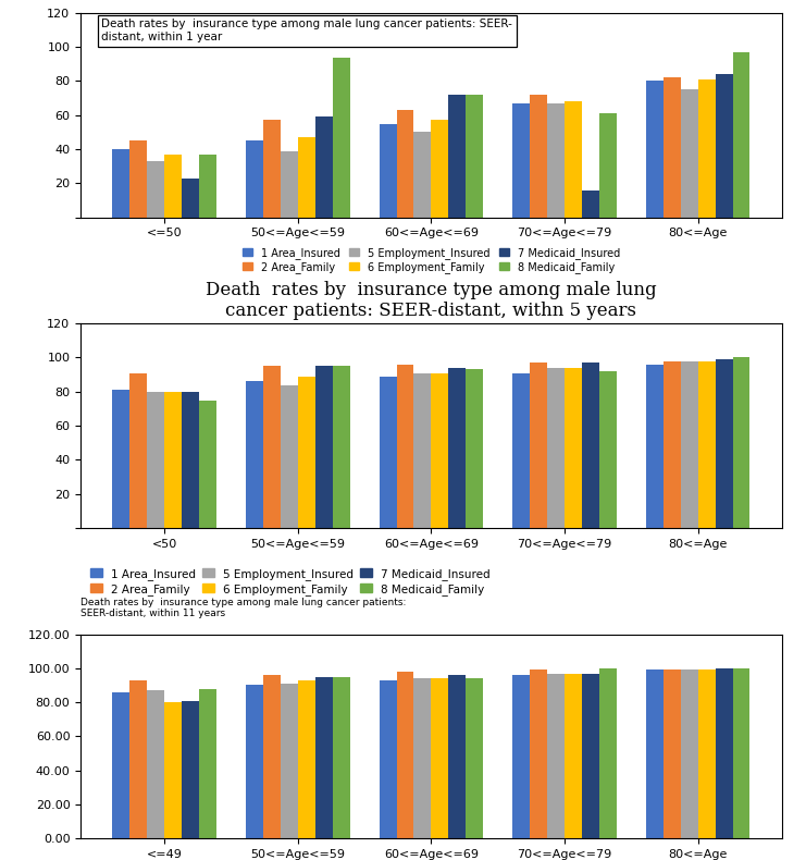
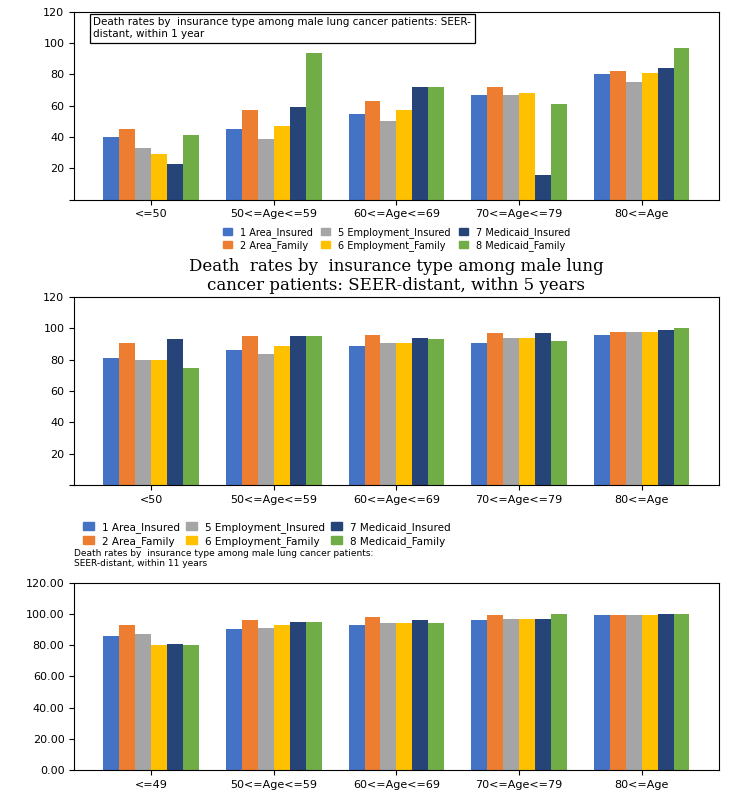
6 Employment_Family/<=50: 37 -> 29
8 Medicaid_Family/<=50: 37 -> 41
7 Medicaid_Insured/<50: 80 -> 93
8 Medicaid_Family/<=49: 88 -> 80
